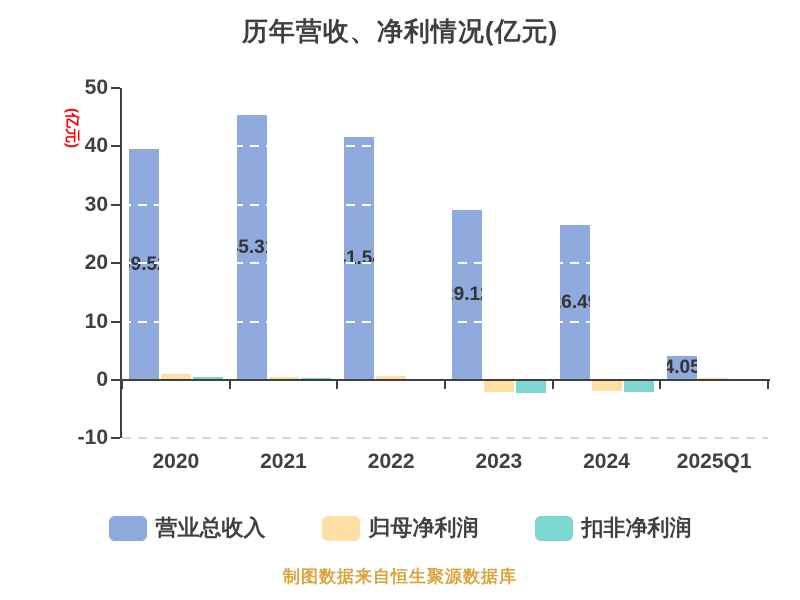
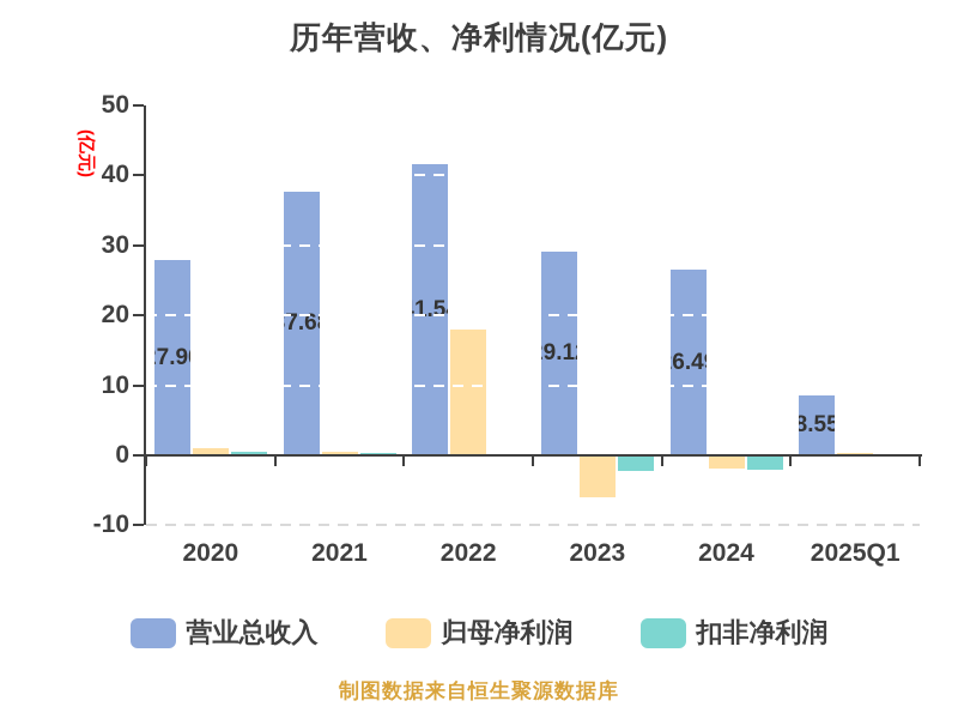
营业总收入/2020: 39.52 -> 27.90
营业总收入/2021: 45.31 -> 37.68
归母净利润/2022: 1 -> 18
归母净利润/2023: -2 -> -6
营业总收入/2025Q1: 4.05 -> 8.55
